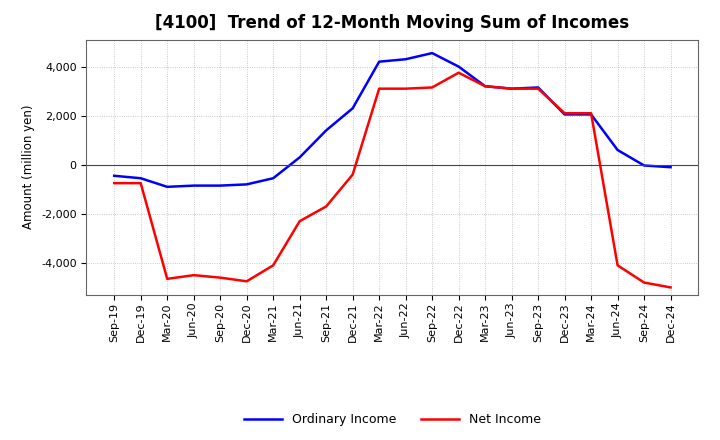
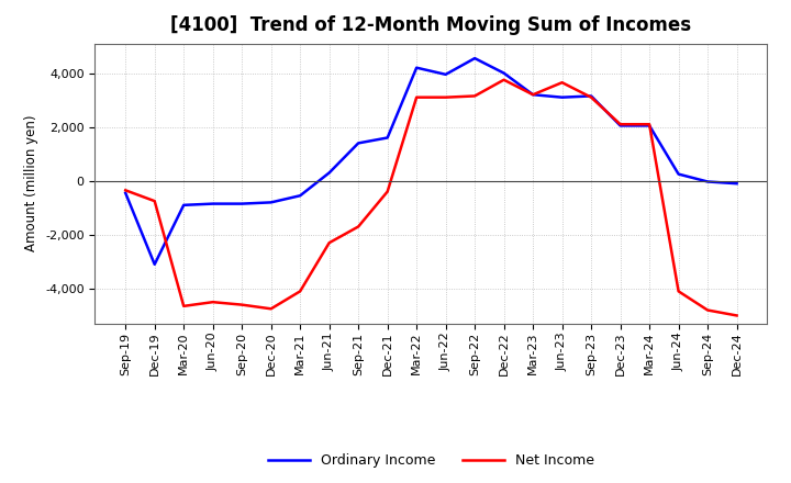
Net Income/Sep-19: -750 -> -350
Ordinary Income/Dec-19: -550 -> -3,100
Ordinary Income/Dec-21: 2,300 -> 1,600
Ordinary Income/Jun-22: 4,300 -> 3,950
Net Income/Jun-23: 3,100 -> 3,650
Ordinary Income/Jun-24: 600 -> 250
